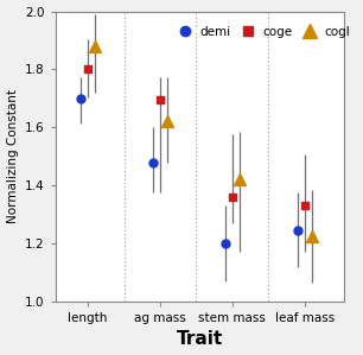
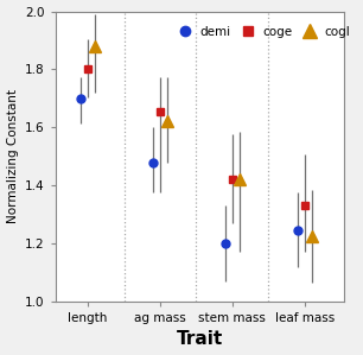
coge/ag mass: 1.695 -> 1.655
coge/stem mass: 1.360 -> 1.420
